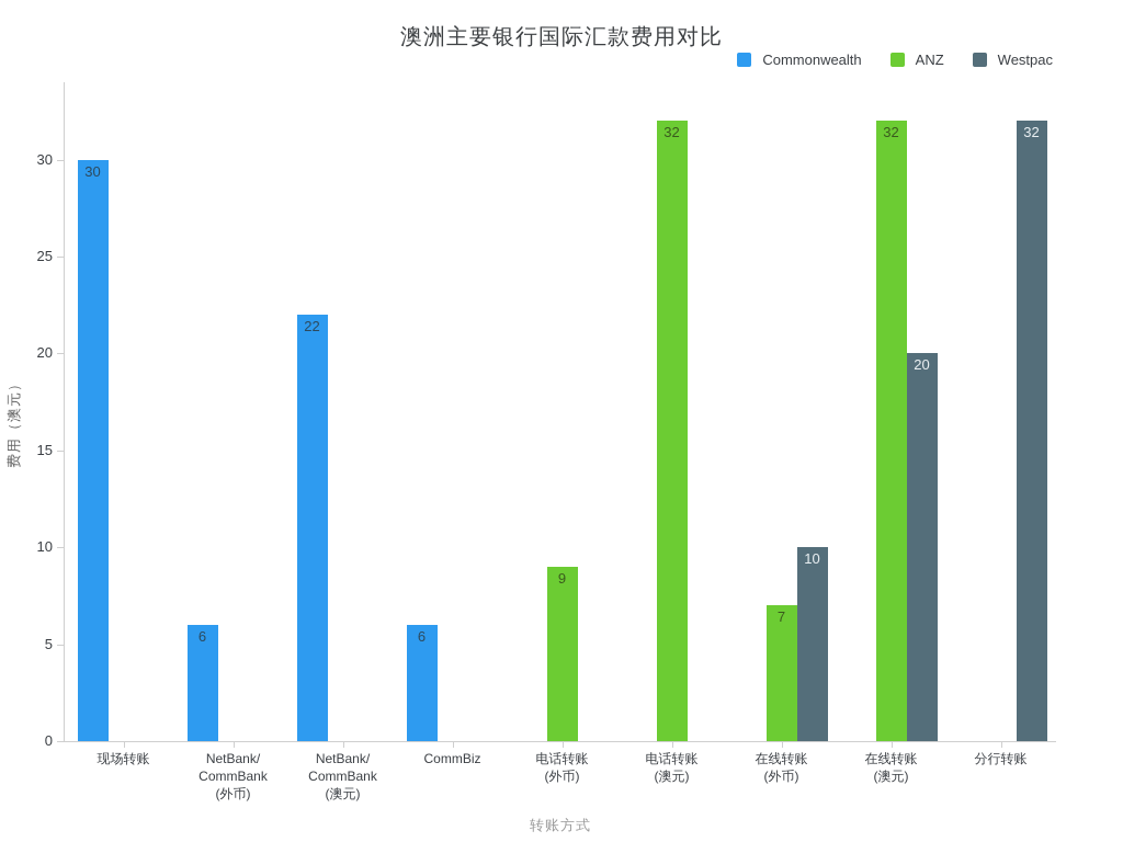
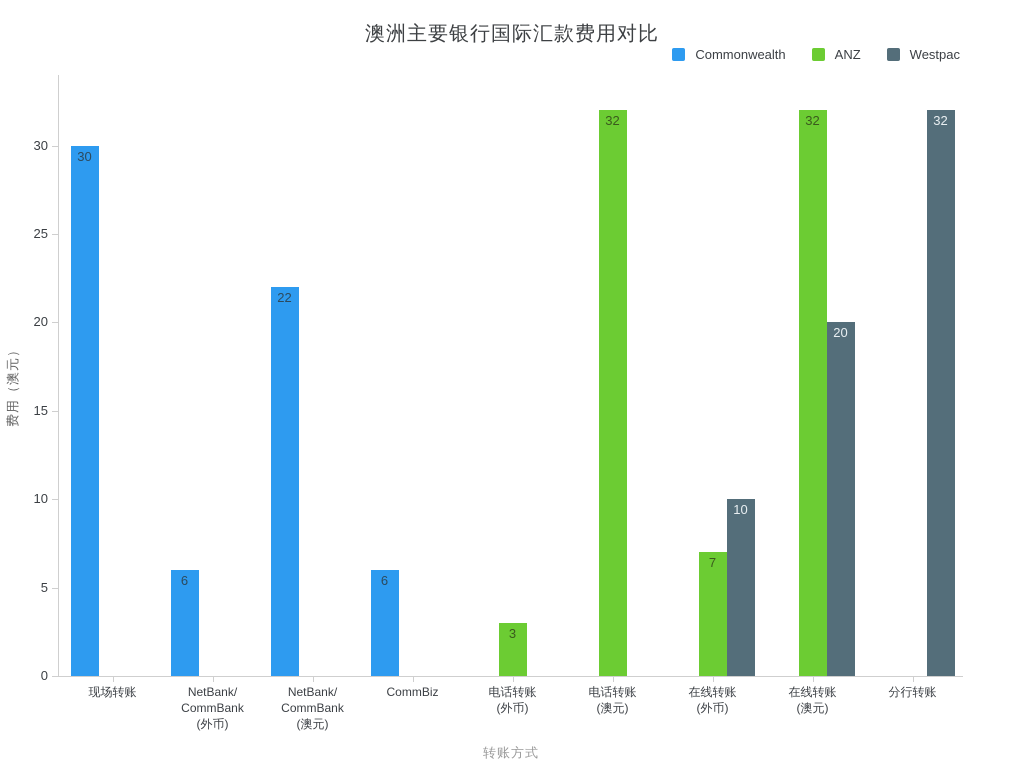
ANZ/电话转账 (外币): 9 -> 3
